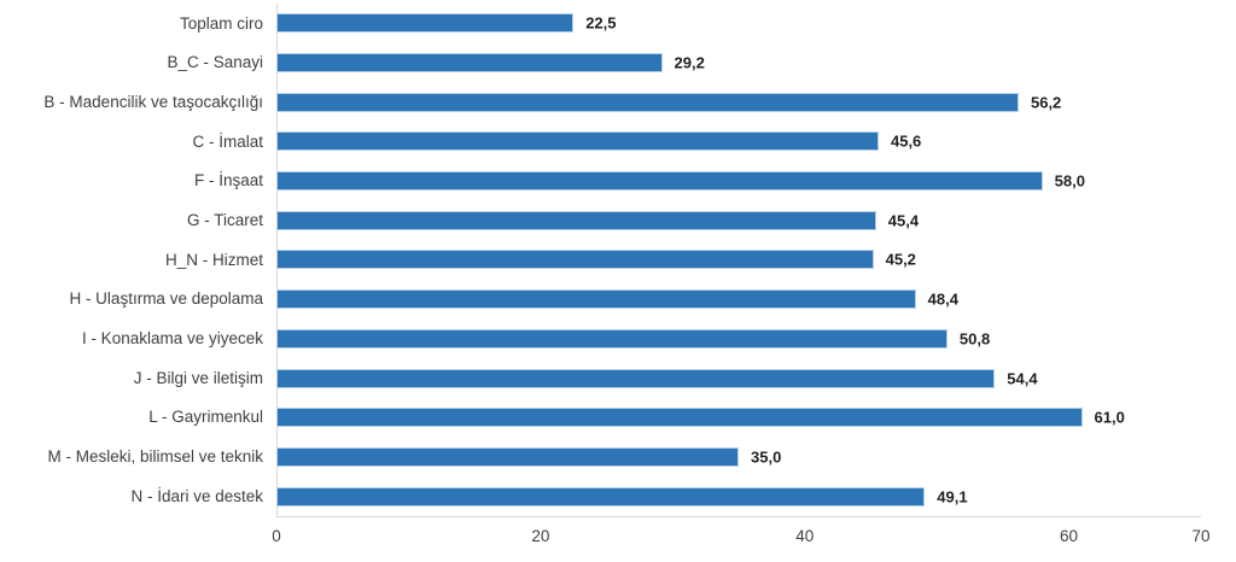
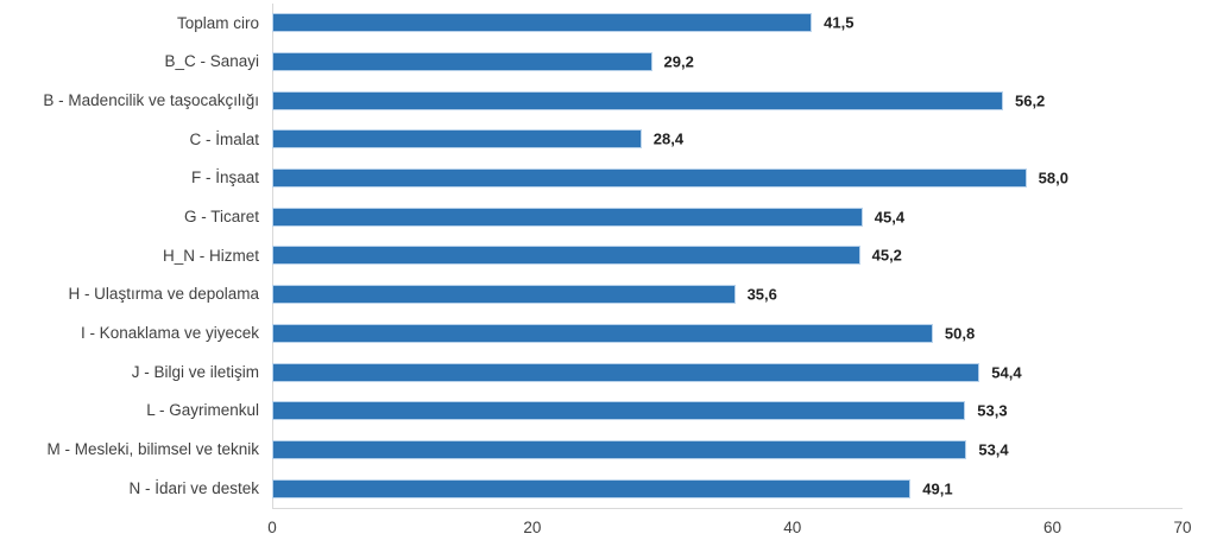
Toplam ciro: 22,5 -> 41,5
C - İmalat: 45,6 -> 28,4
H - Ulaştırma ve depolama: 48,4 -> 35,6
L - Gayrimenkul: 61,0 -> 53,3
M - Mesleki, bilimsel ve teknik: 35,0 -> 53,4
